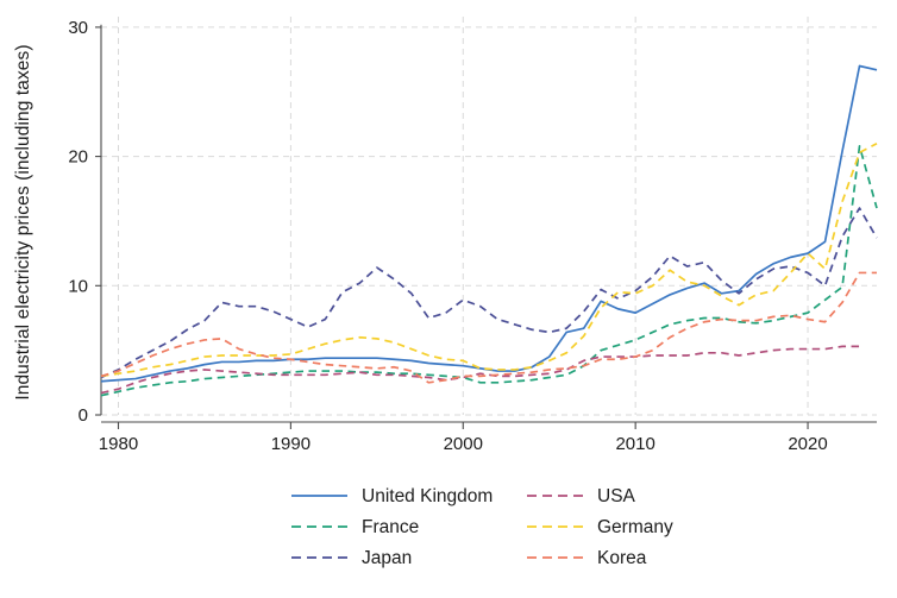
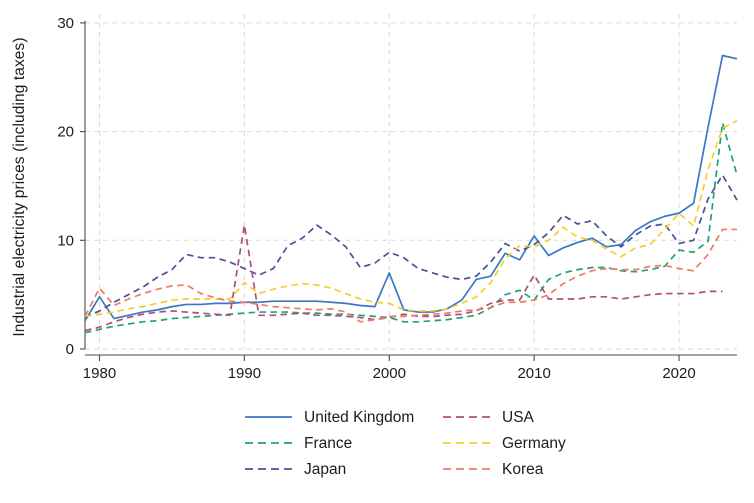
United Kingdom/1980: 2.7 -> 4.8
Korea/1980: 3.4 -> 5.6
USA/1990: 3.1 -> 11.4
Germany/1990: 4.7 -> 6.1
United Kingdom/2000: 3.8 -> 7.0
United Kingdom/2010: 7.9 -> 10.4
France/2010: 5.8 -> 4.5
USA/2010: 4.5 -> 6.8
France/2020: 7.9 -> 9.1
Japan/2020: 11.0 -> 9.7
